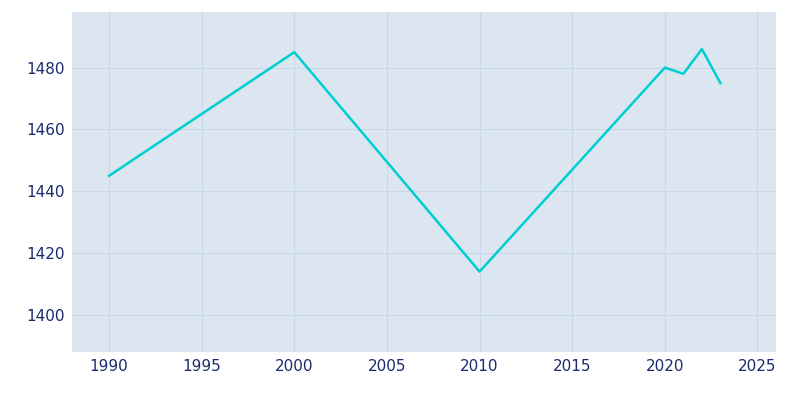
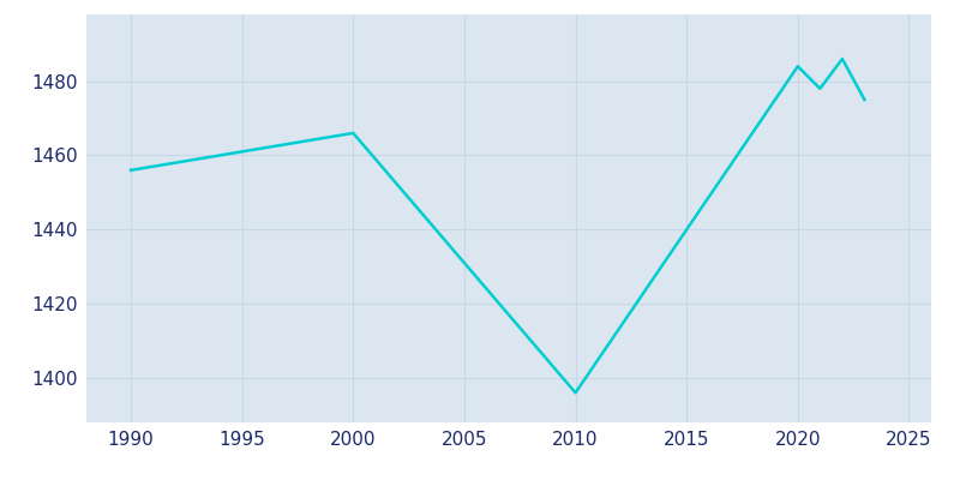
1990: 1445 -> 1456
2000: 1485 -> 1466
2010: 1414 -> 1396
2020: 1480 -> 1484
